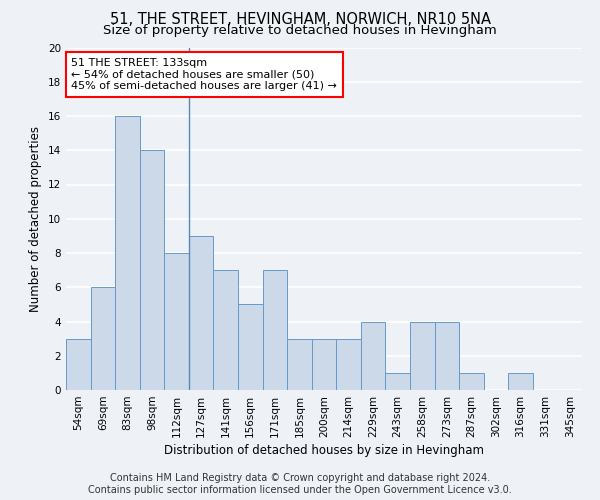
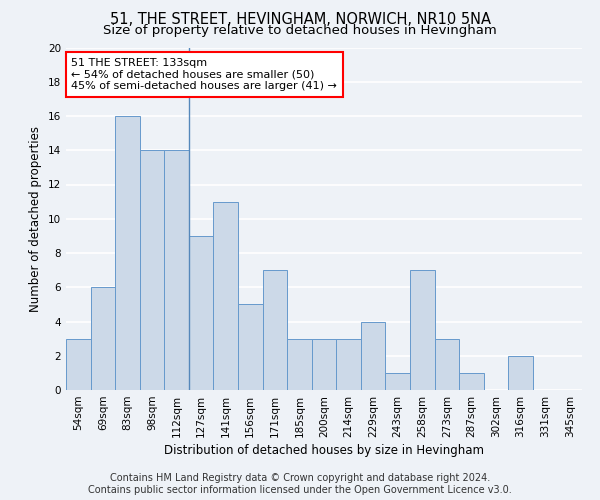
112sqm: 8 -> 14
141sqm: 7 -> 11
258sqm: 4 -> 7
273sqm: 4 -> 3
316sqm: 1 -> 2
